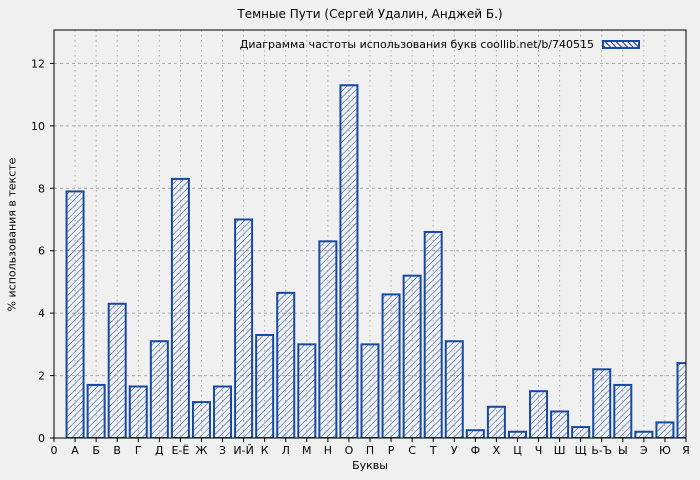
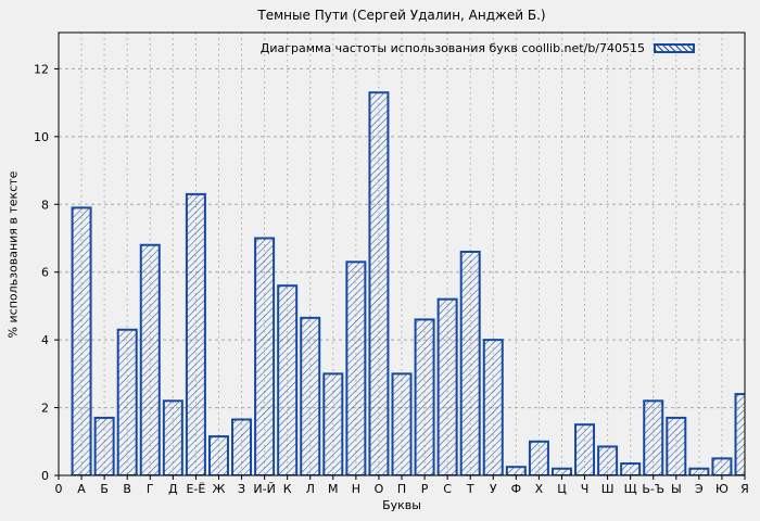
Г: 1.6 -> 6.8
Д: 3.1 -> 2.2
К: 3.3 -> 5.6
У: 3.1 -> 4.0
